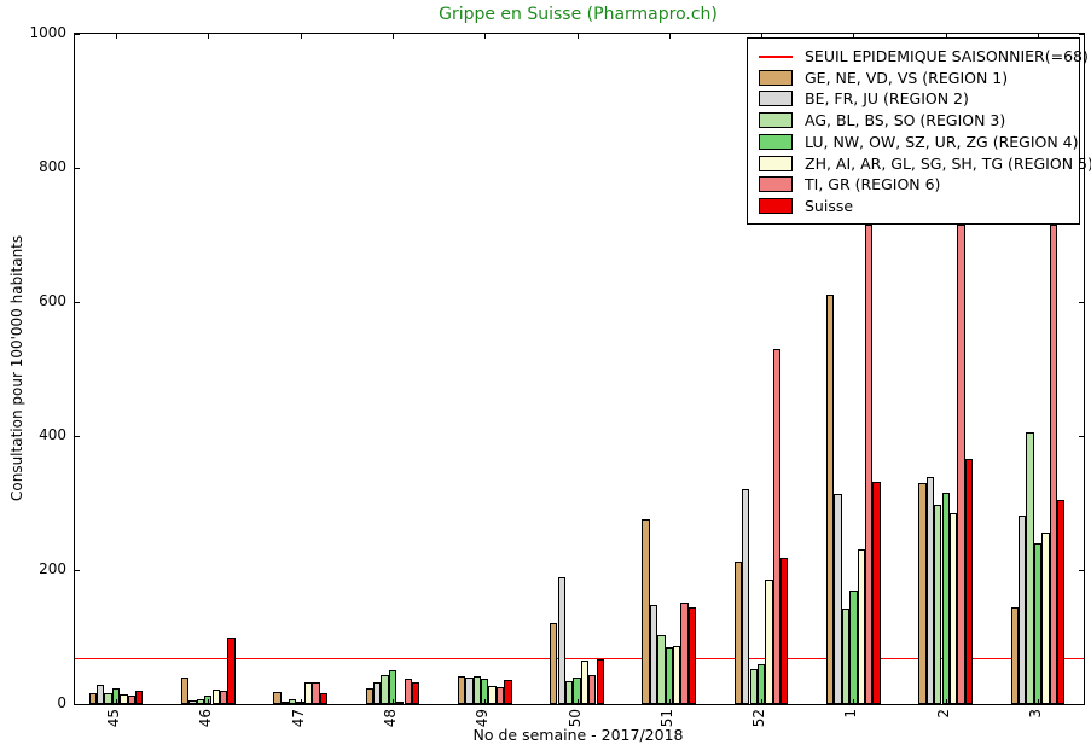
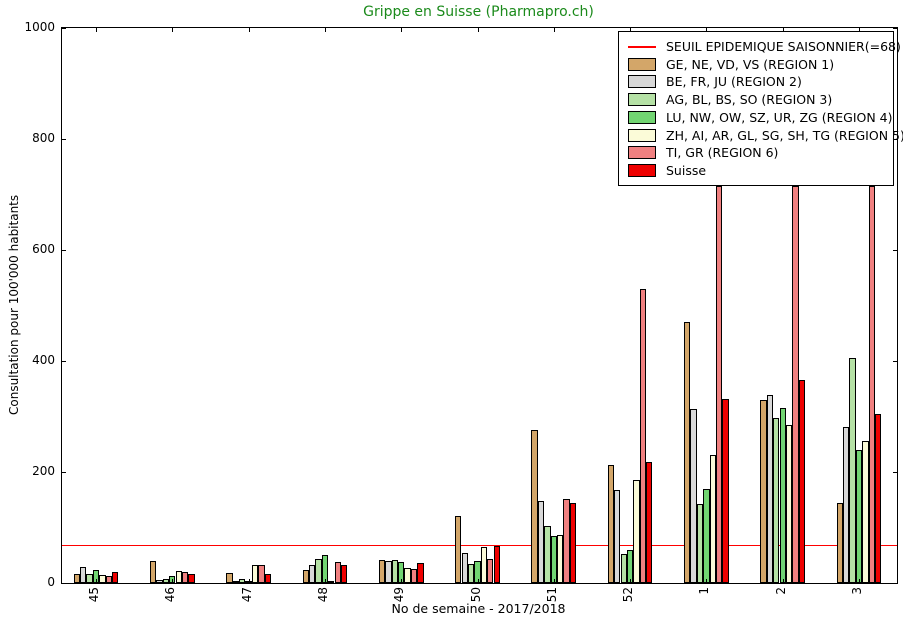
Suisse/46: 100 -> 20
BE, FR, JU (REGION 2)/50: 190 -> 50
BE, FR, JU (REGION 2)/52: 320 -> 170
GE, NE, VD, VS (REGION 1)/1: 610 -> 470
